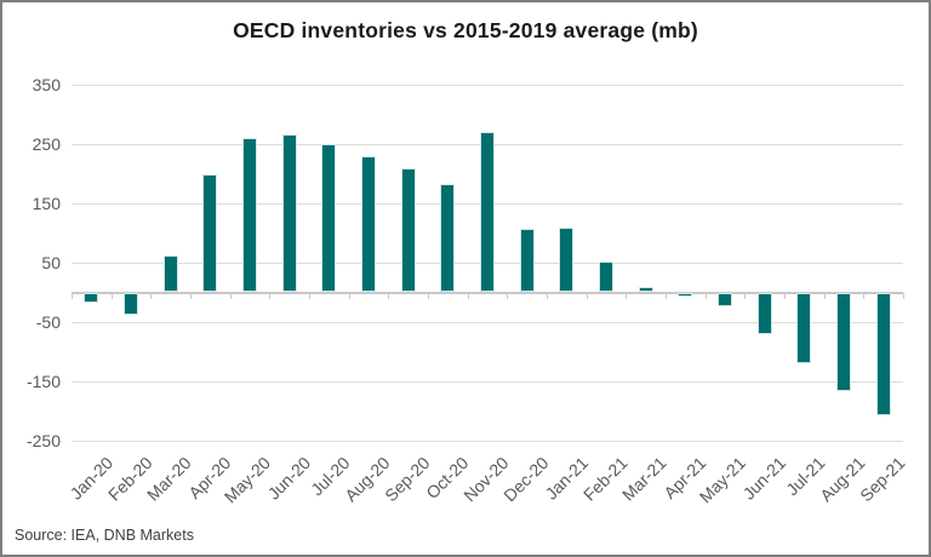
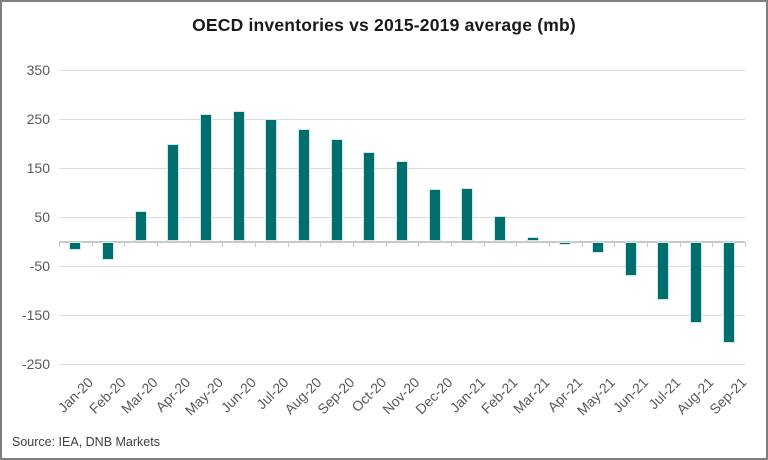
Nov-20: 270 -> 160
